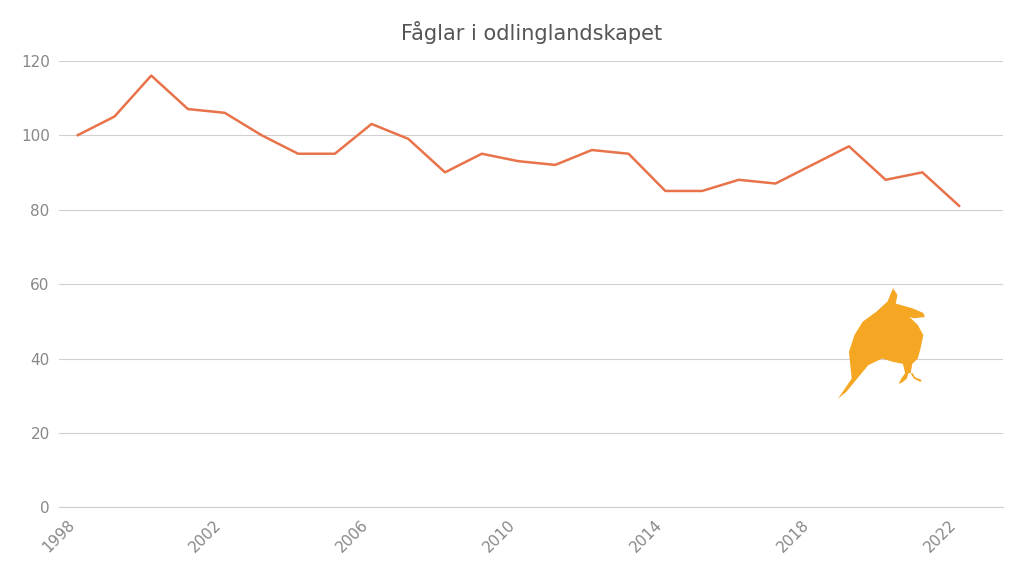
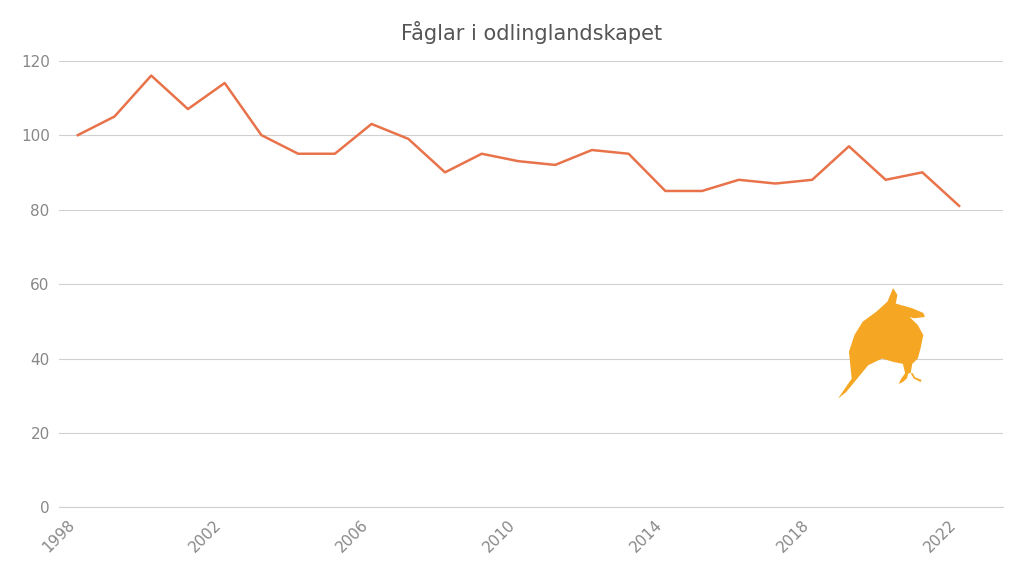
2002: 106 -> 114
2018: 92 -> 88
